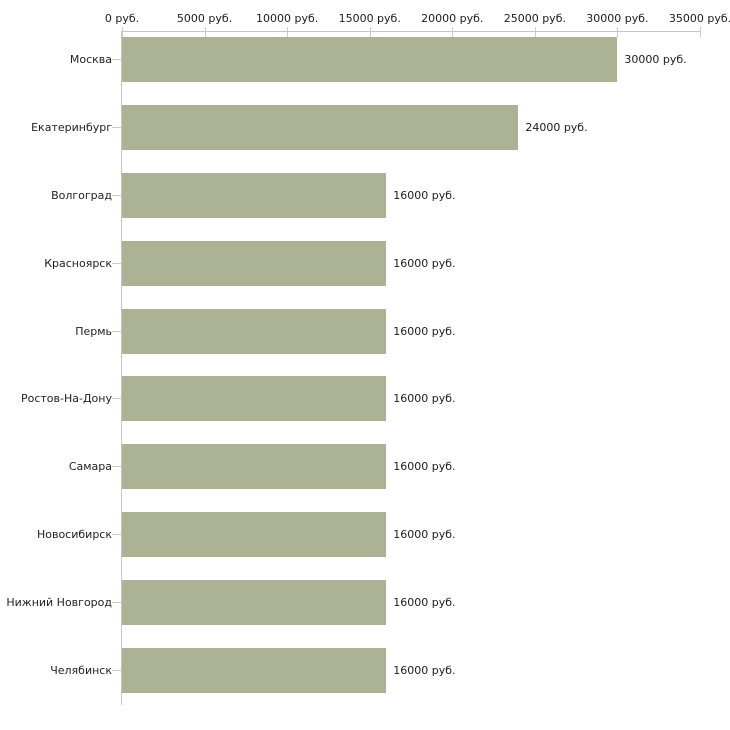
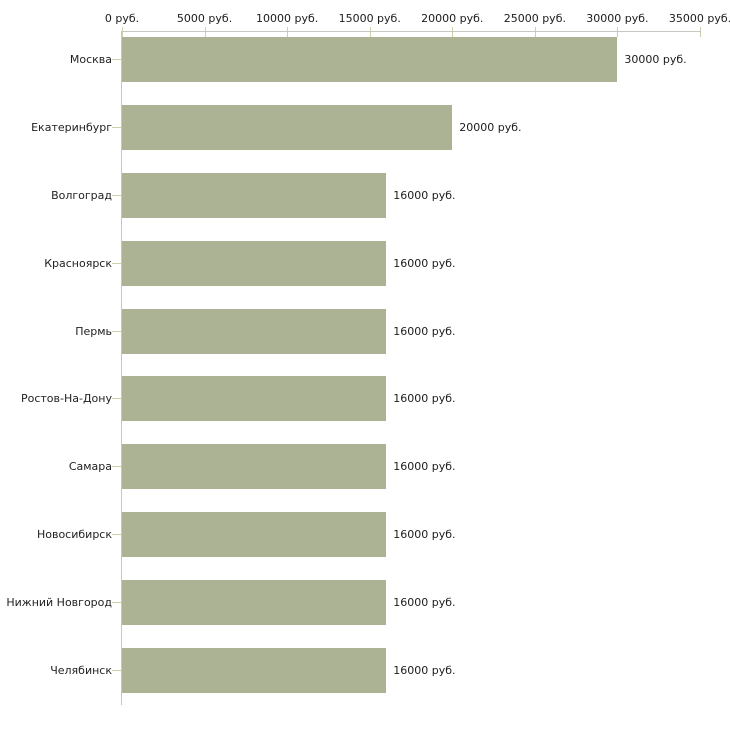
Екатеринбург: 24000 -> 20000
